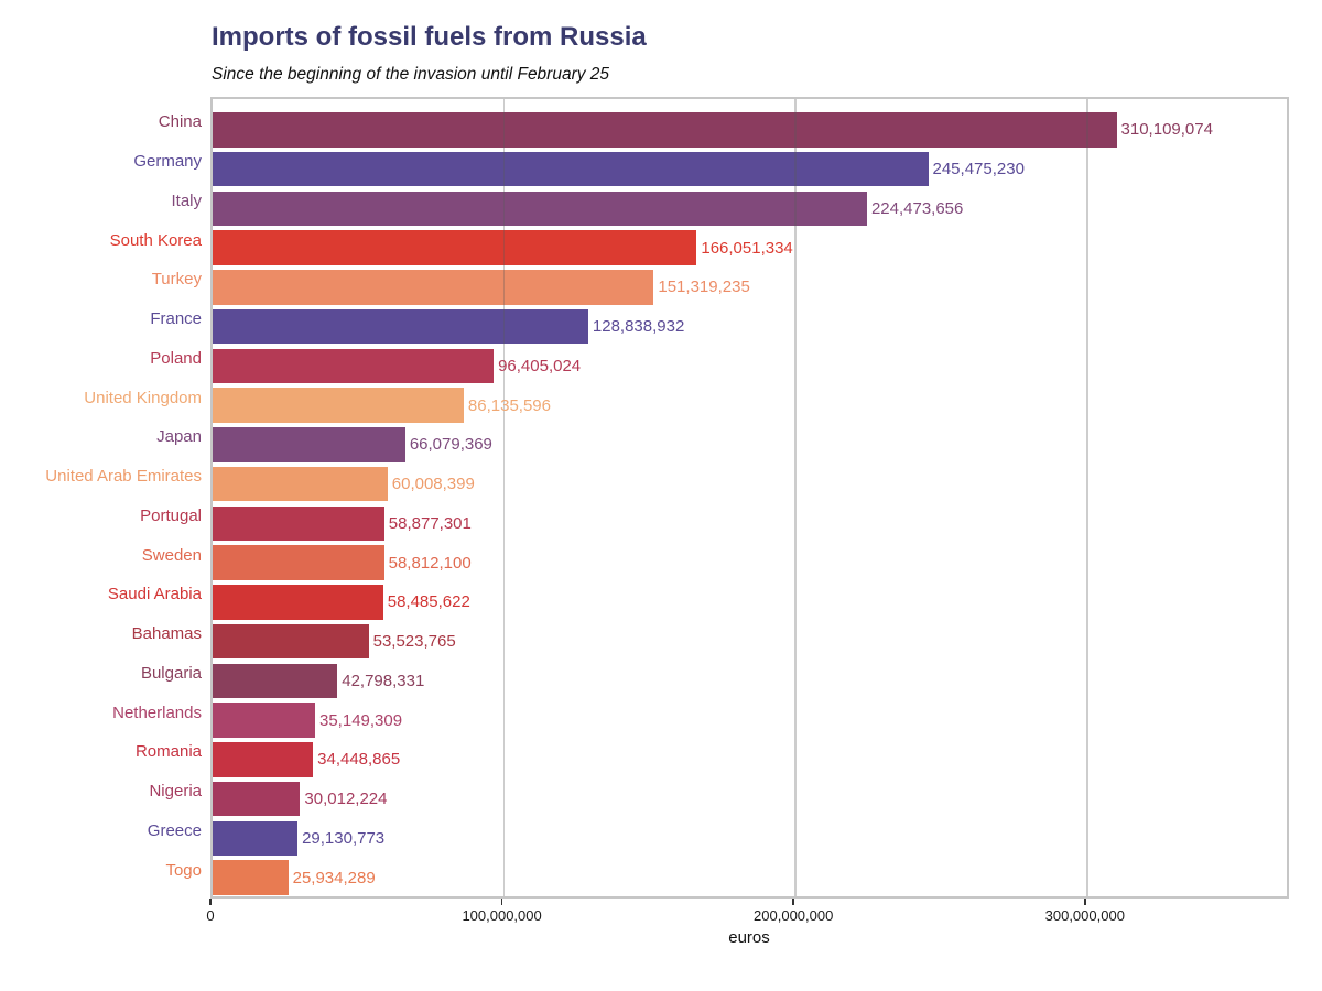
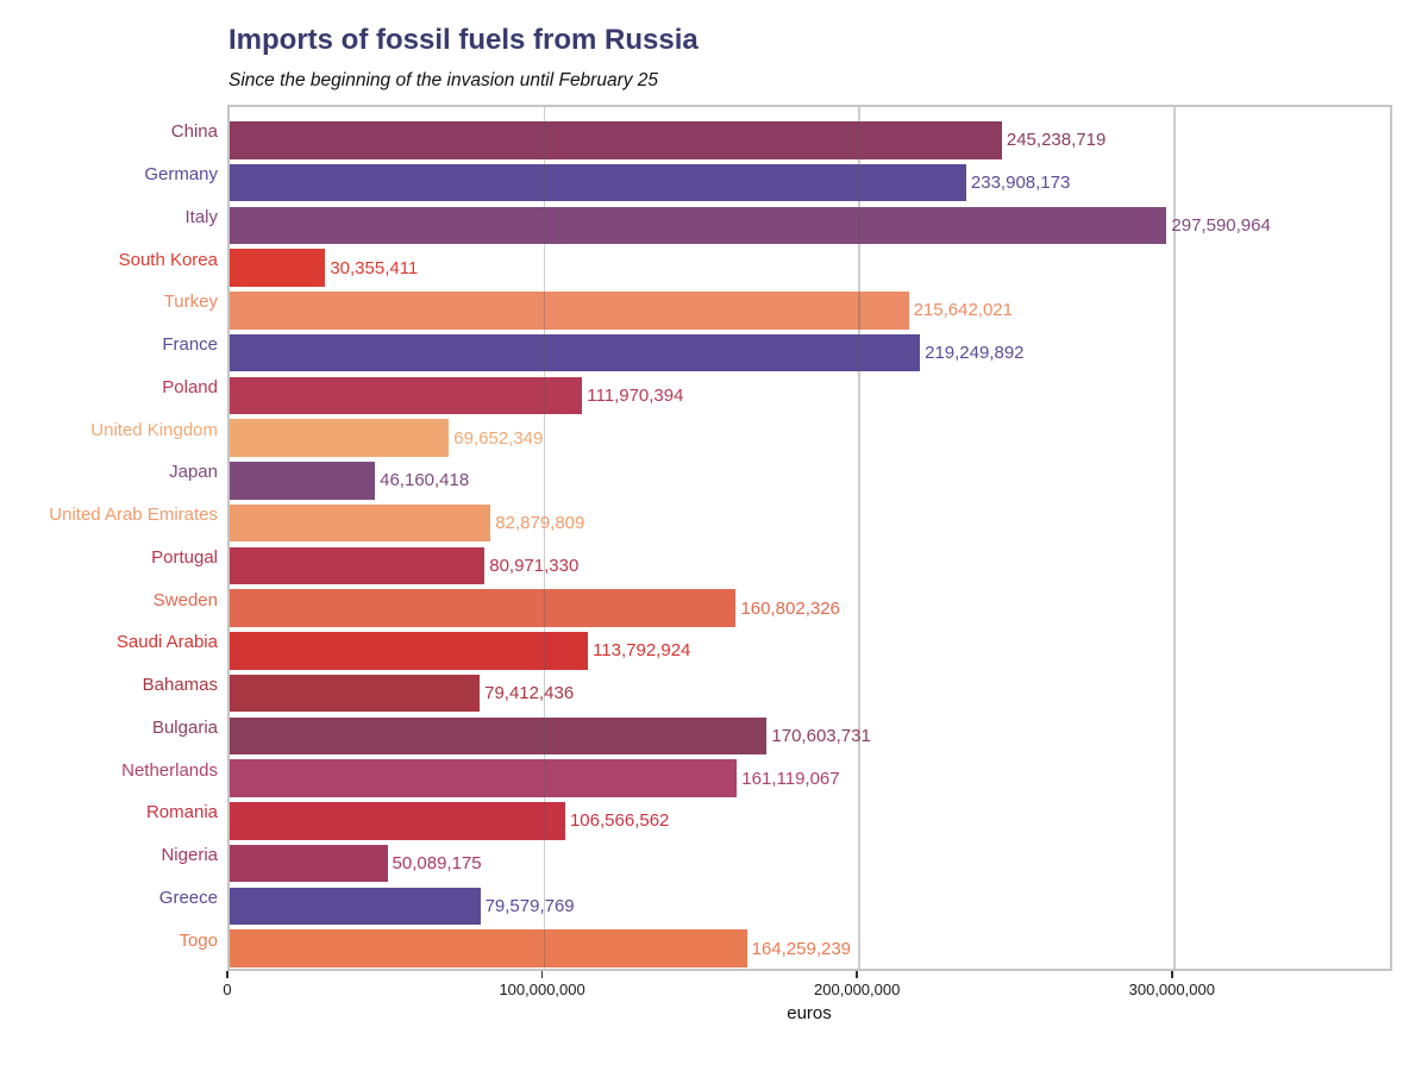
China: 310,109,074 -> 245,238,719
Germany: 245,475,230 -> 233,908,173
Italy: 224,473,656 -> 297,590,964
South Korea: 166,051,334 -> 30,355,411
Turkey: 151,319,235 -> 215,642,021
France: 128,838,932 -> 219,249,892
Poland: 96,405,024 -> 111,970,394
United Kingdom: 86,135,596 -> 69,652,349
Japan: 66,079,369 -> 46,160,418
United Arab Emirates: 60,008,399 -> 82,879,809
Portugal: 58,877,301 -> 80,971,330
Sweden: 58,812,100 -> 160,802,326
Saudi Arabia: 58,485,622 -> 113,792,924
Bahamas: 53,523,765 -> 79,412,436
Bulgaria: 42,798,331 -> 170,603,731
Netherlands: 35,149,309 -> 161,119,067
Romania: 34,448,865 -> 106,566,562
Nigeria: 30,012,224 -> 50,089,175
Greece: 29,130,773 -> 79,579,769
Togo: 25,934,289 -> 164,259,239
